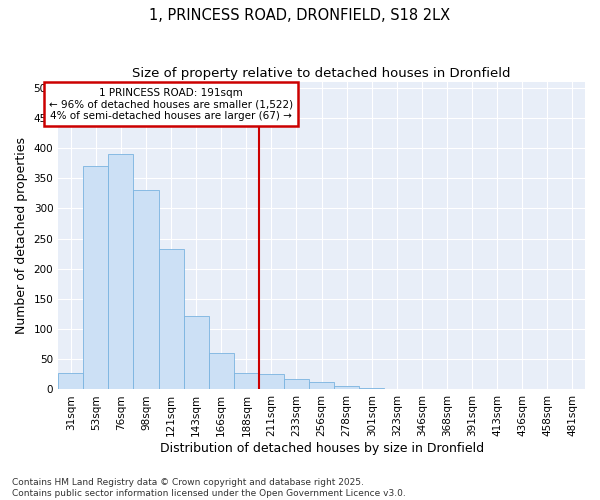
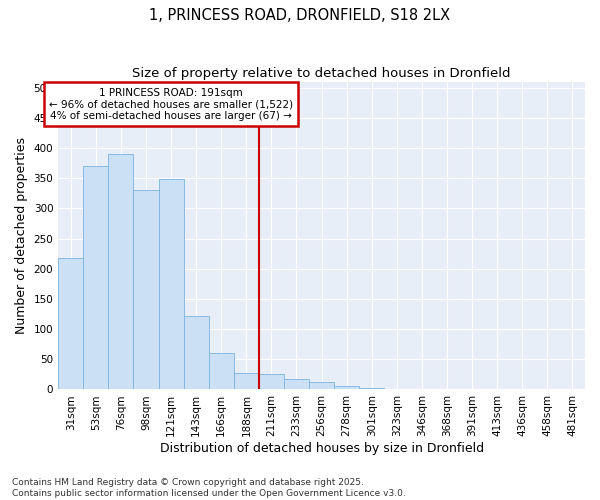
31sqm: 27 -> 218
121sqm: 233 -> 348
